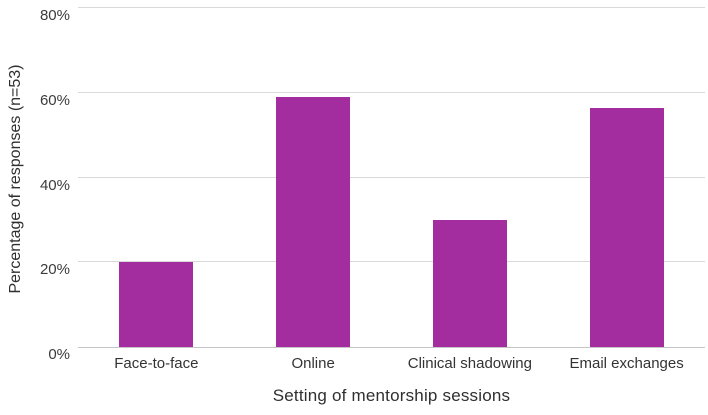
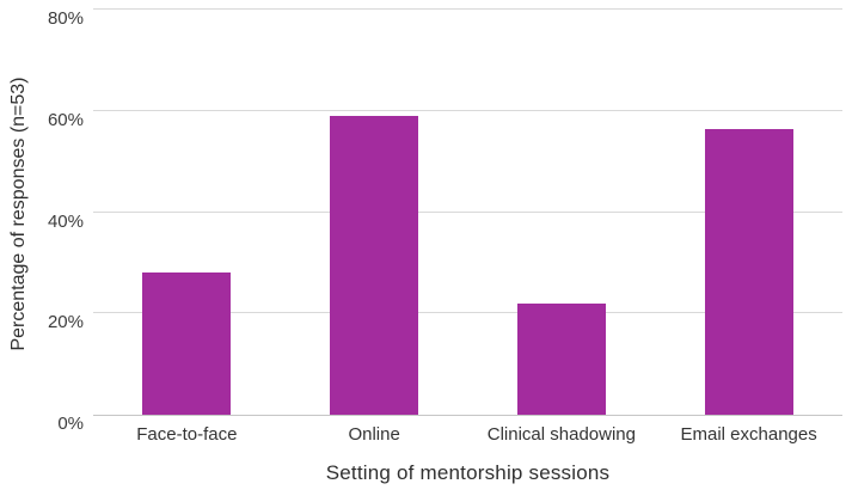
Face-to-face: 20% -> 28%
Clinical shadowing: 30% -> 22%
